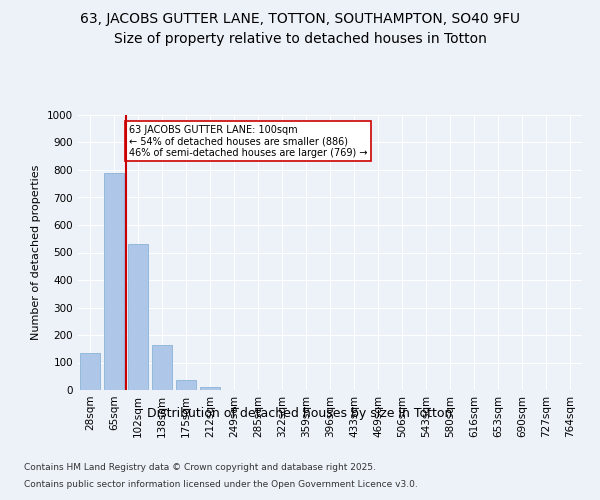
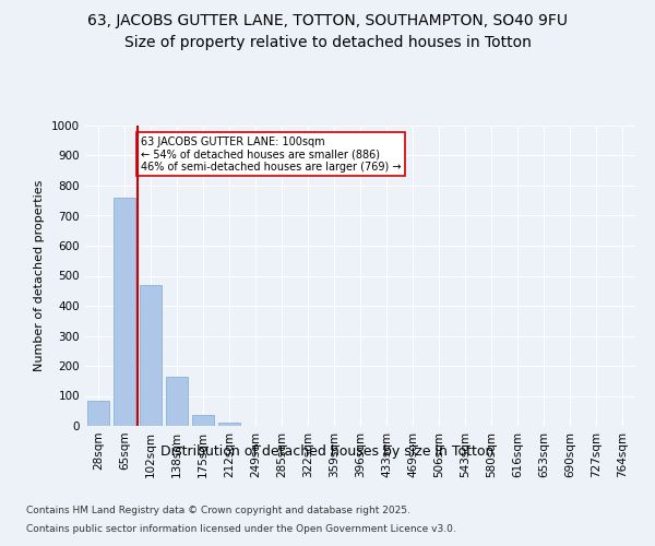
28sqm: 135 -> 85
65sqm: 790 -> 760
102sqm: 530 -> 470
